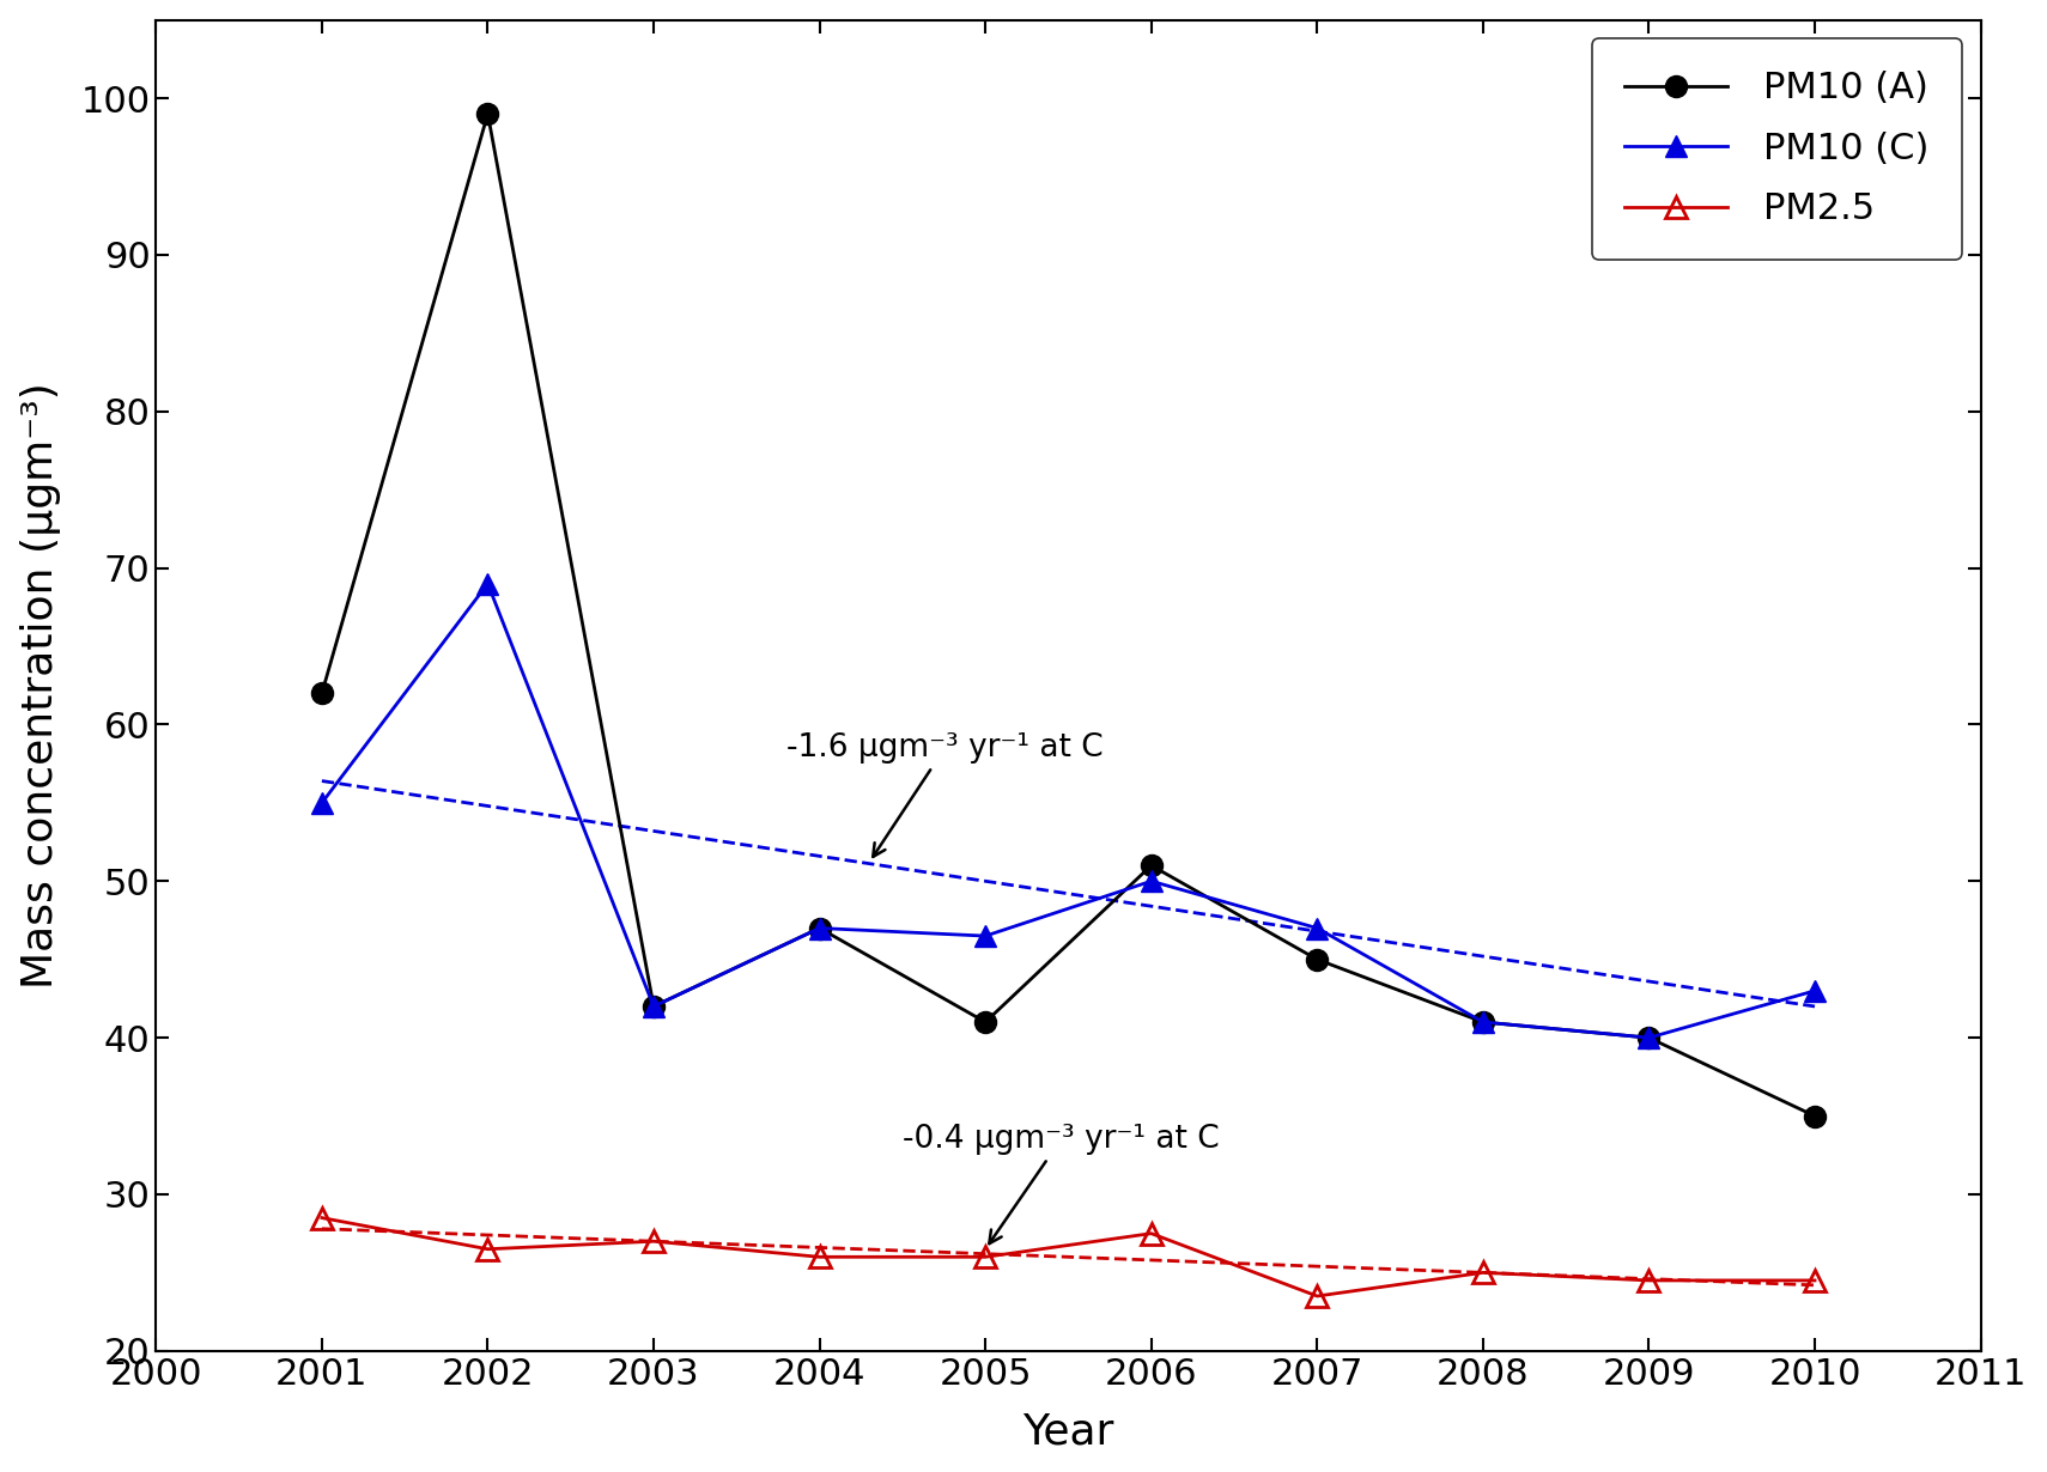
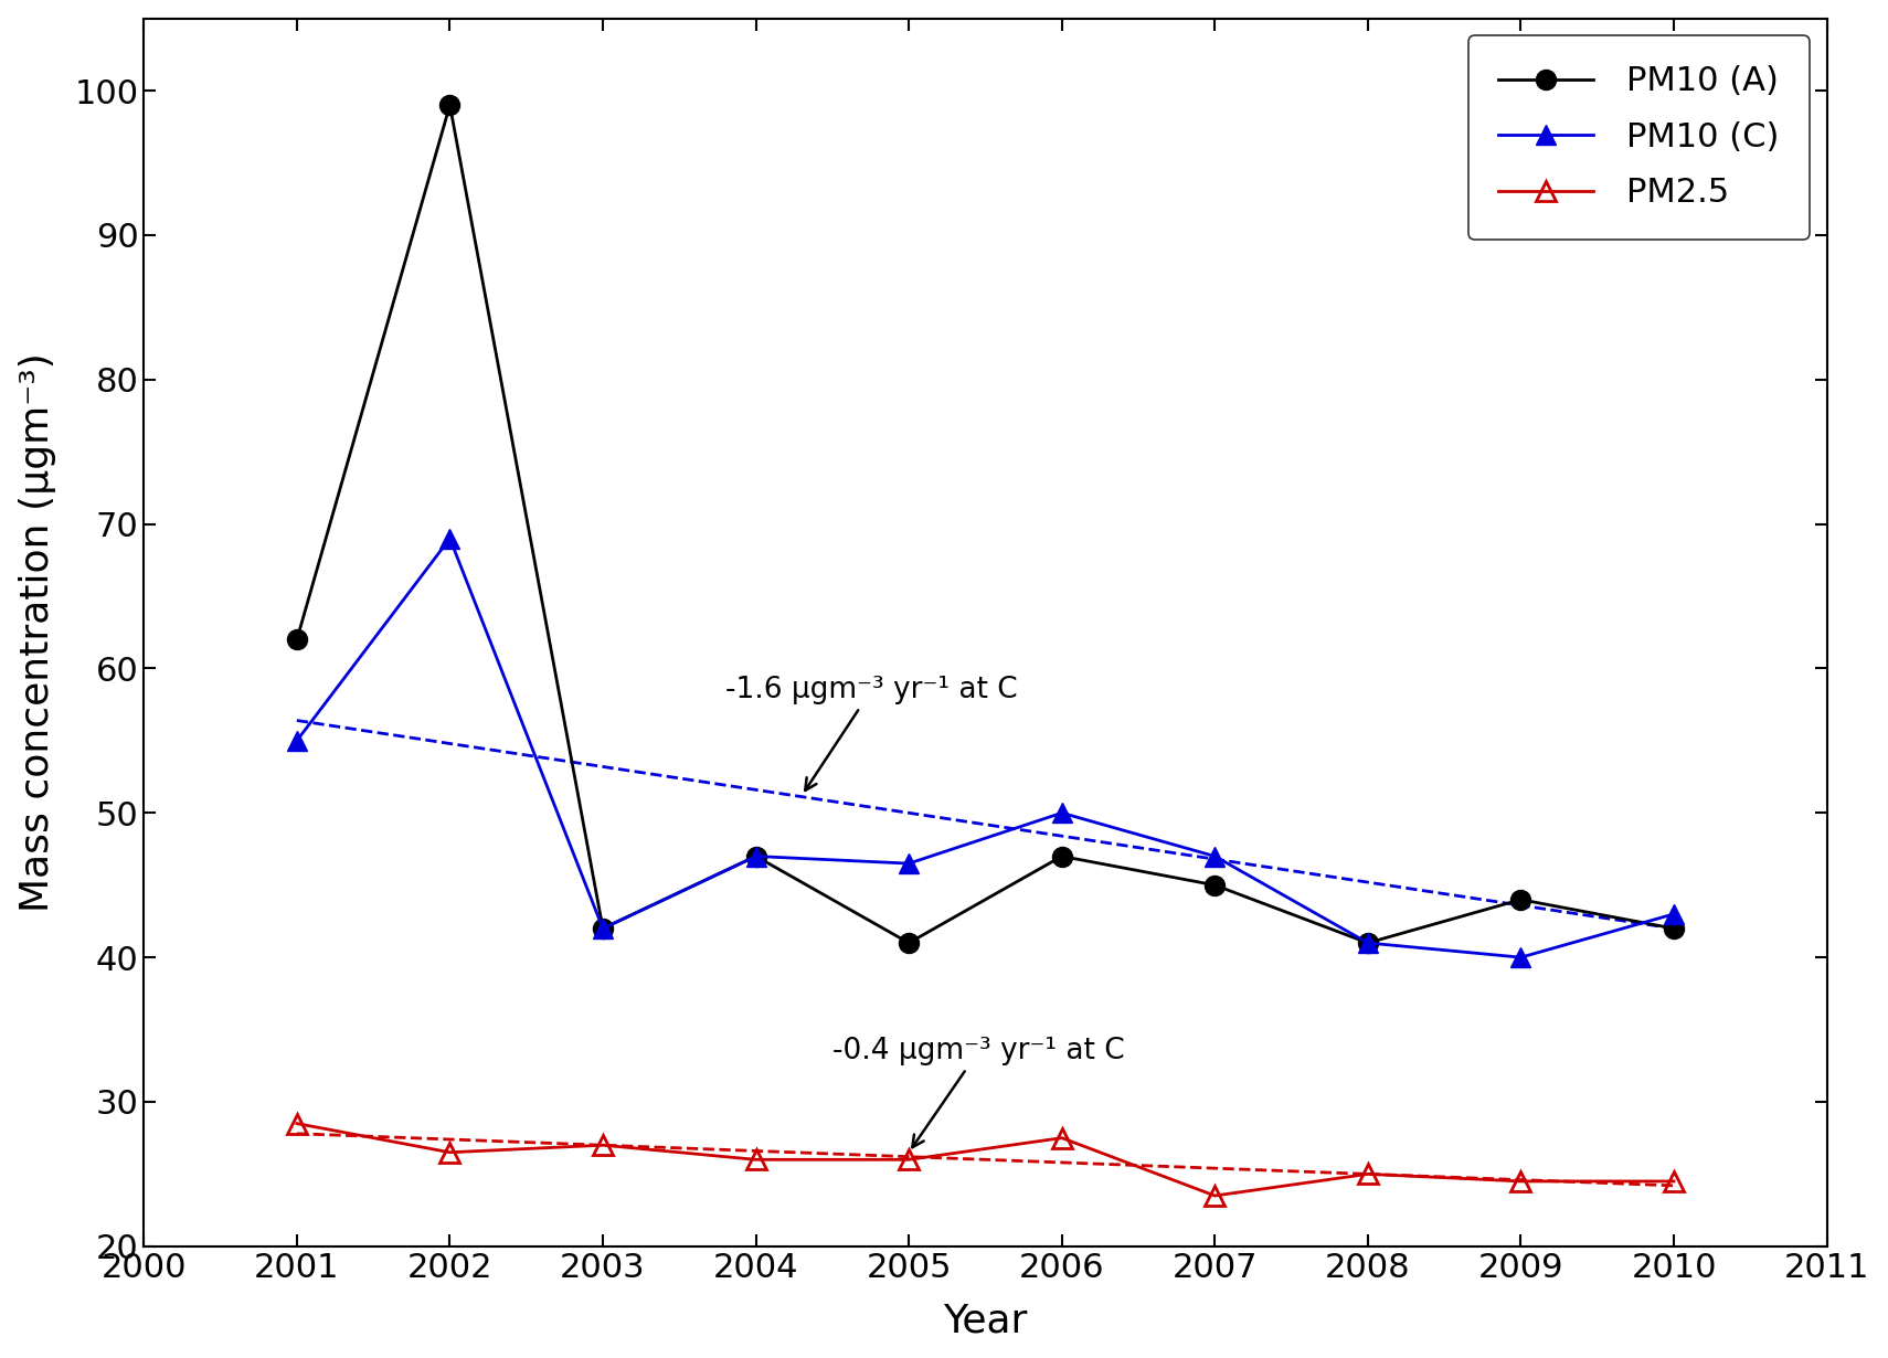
PM10 (A)/2006: 51 -> 47
PM10 (A)/2009: 40 -> 44
PM10 (A)/2010: 35 -> 42
